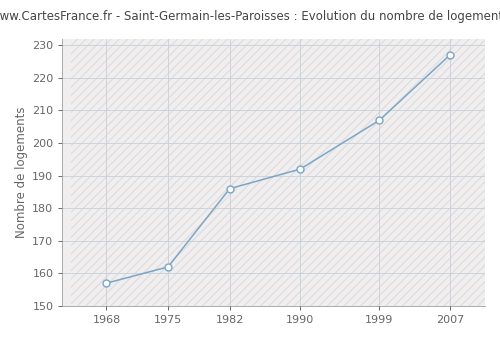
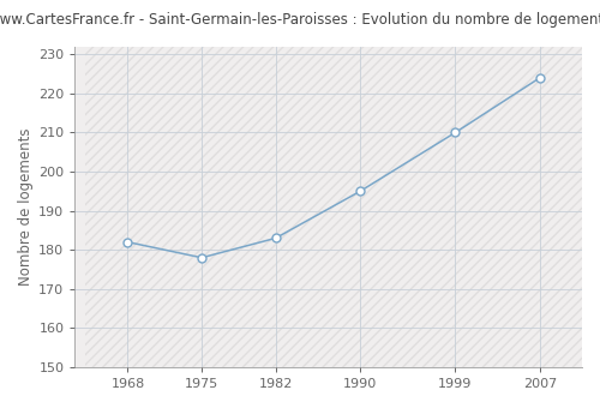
1968: 157 -> 182
1975: 162 -> 178
1982: 186 -> 183
1990: 192 -> 195
1999: 207 -> 210
2007: 227 -> 224
